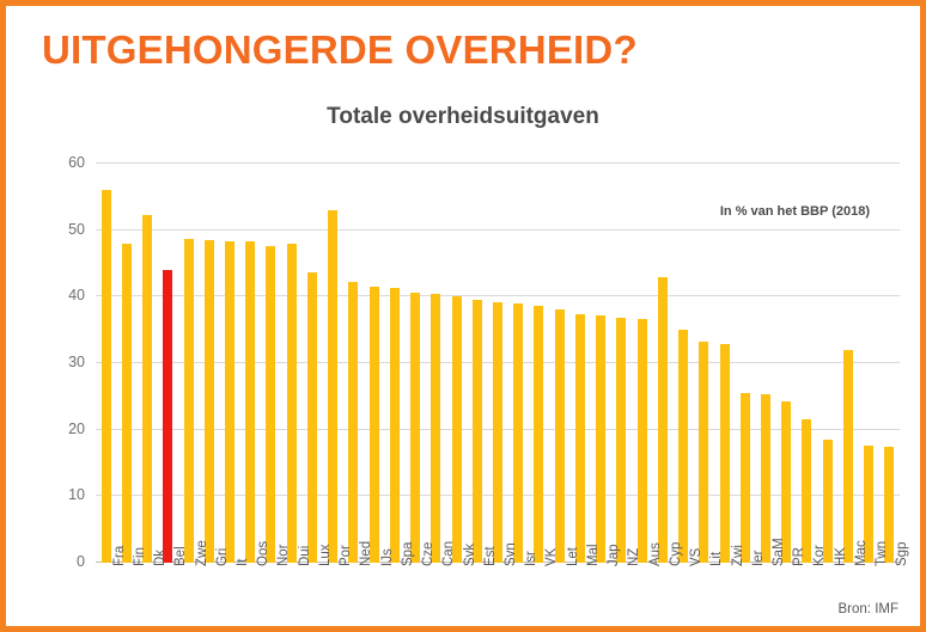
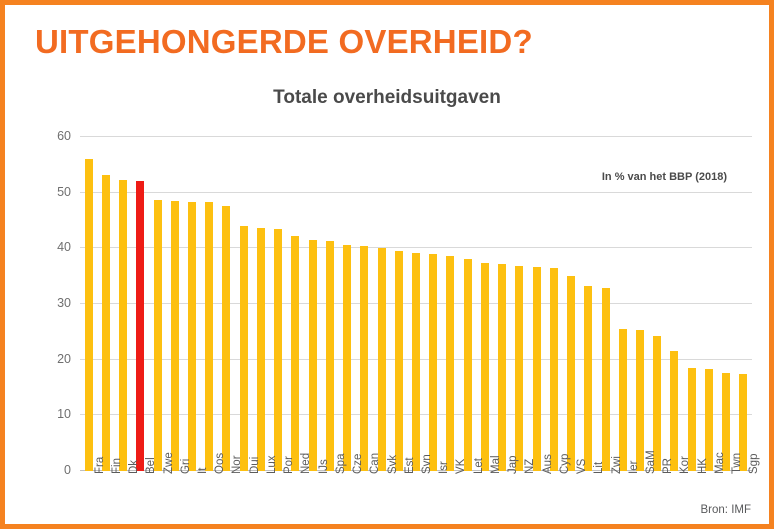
Fin: 48 -> 53
Bel: 44 -> 52
Dui: 48 -> 44
Por: 53 -> 44
Cyp: 43 -> 36
Mac: 32 -> 18
